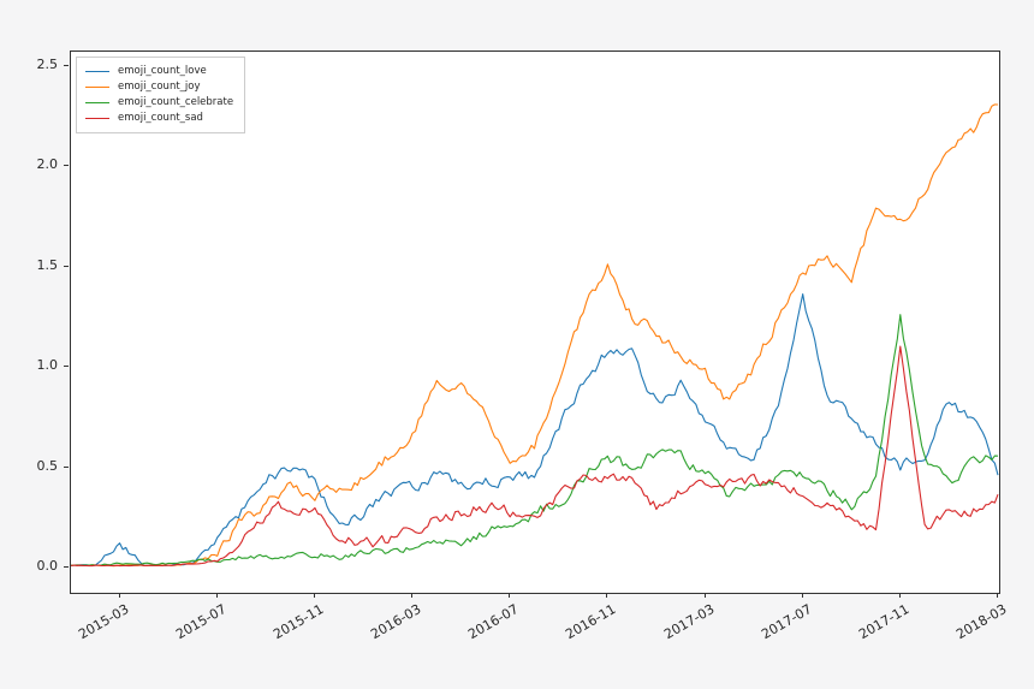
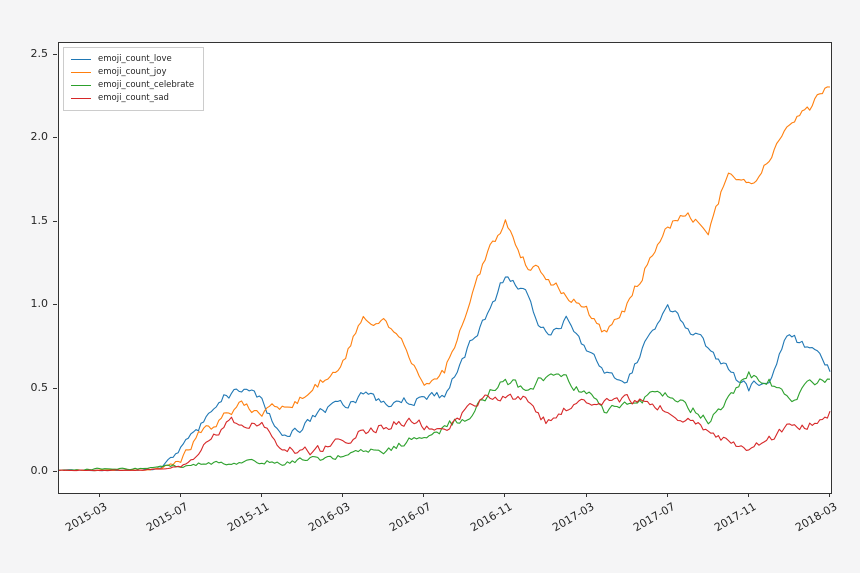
emoji_count_love/2015-03: 0.13 -> 0.01
emoji_count_love/2016-11: 1.08 -> 1.18
emoji_count_love/2017-07: 1.34 -> 0.98
emoji_count_celebrate/2017-11: 1.24 -> 0.58
emoji_count_sad/2017-11: 1.13 -> 0.16
emoji_count_love/2018-03: 0.48 -> 0.62
